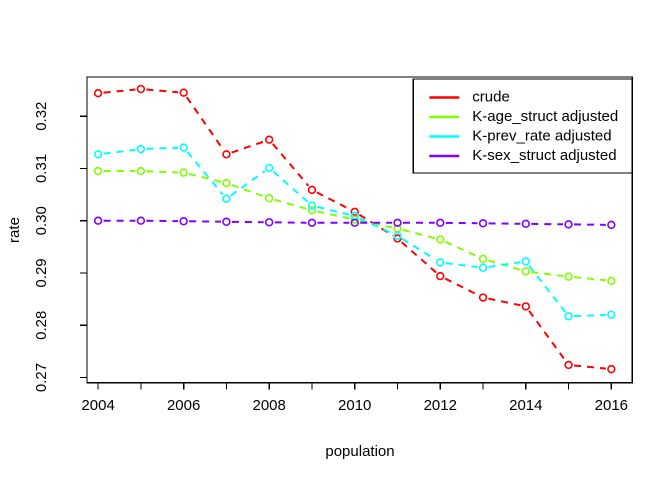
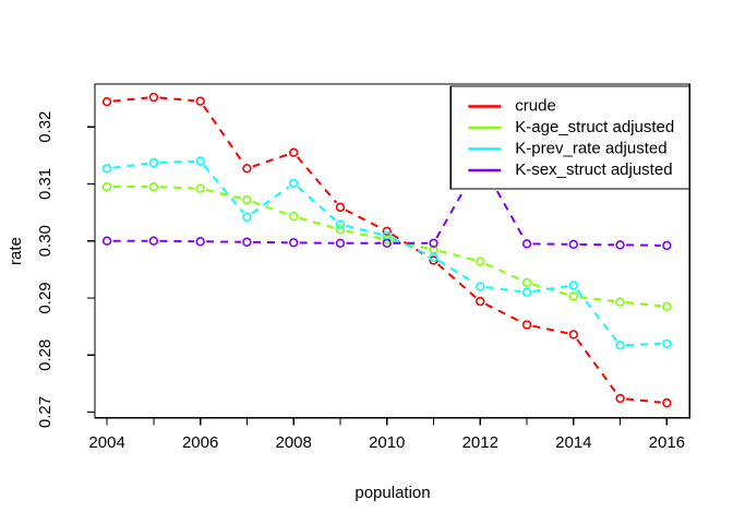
K-sex_struct adjusted/2012: 0.300 -> 0.314
